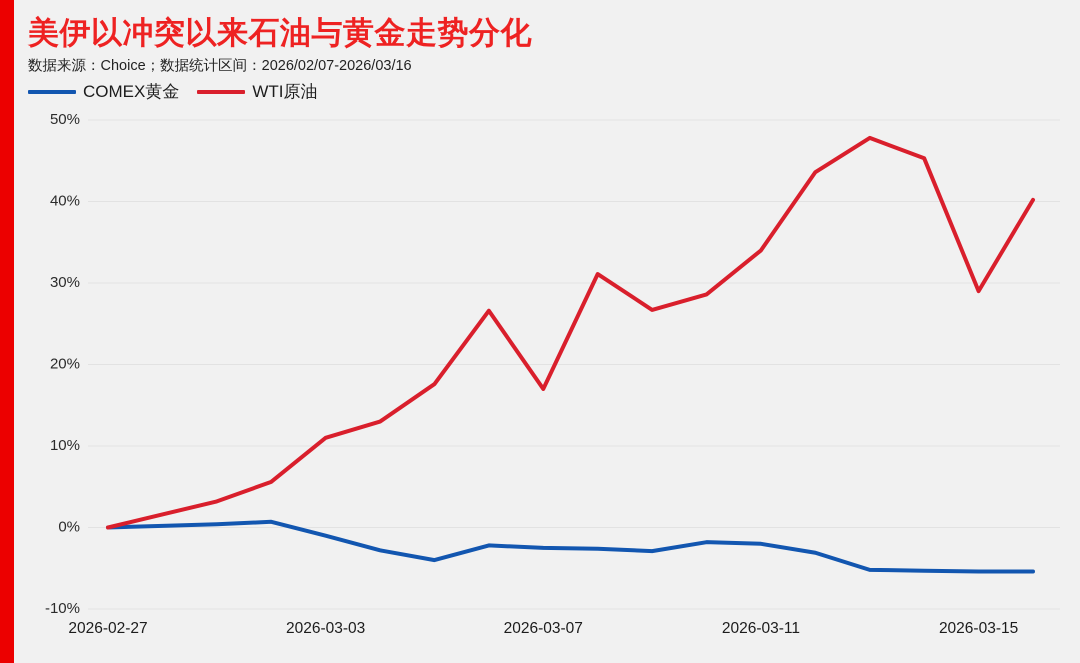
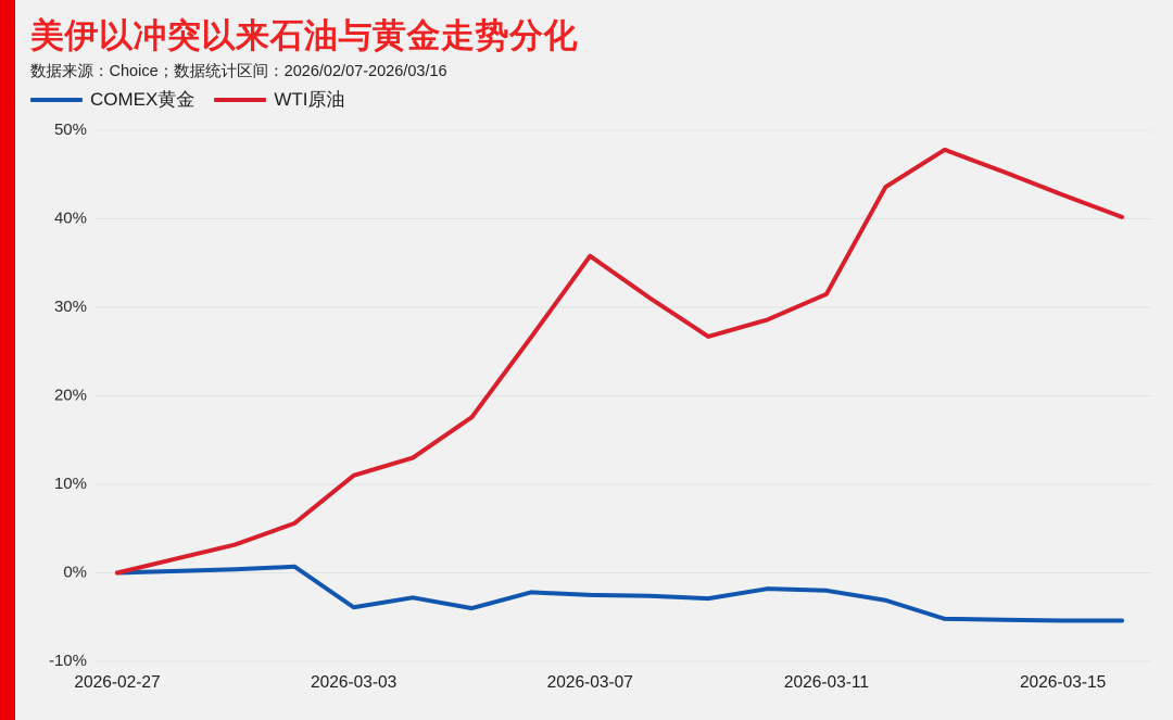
COMEX黄金/2026-03-03: -1% -> -4%
WTI原油/2026-03-07: 17% -> 36%
WTI原油/2026-03-11: 34% -> 32%
WTI原油/2026-03-15: 29% -> 43%
